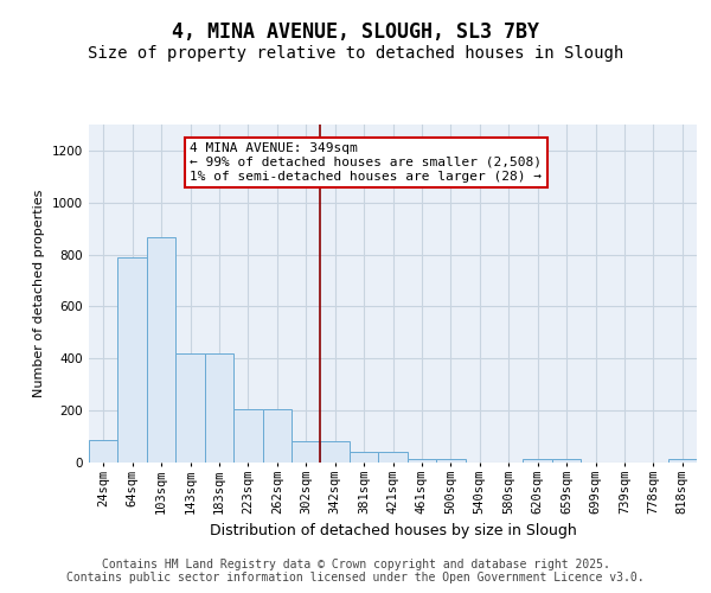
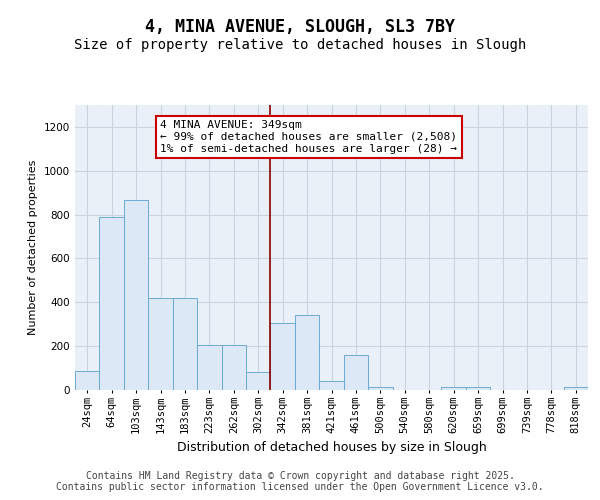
342sqm: 80 -> 305
381sqm: 40 -> 340
461sqm: 15 -> 160
